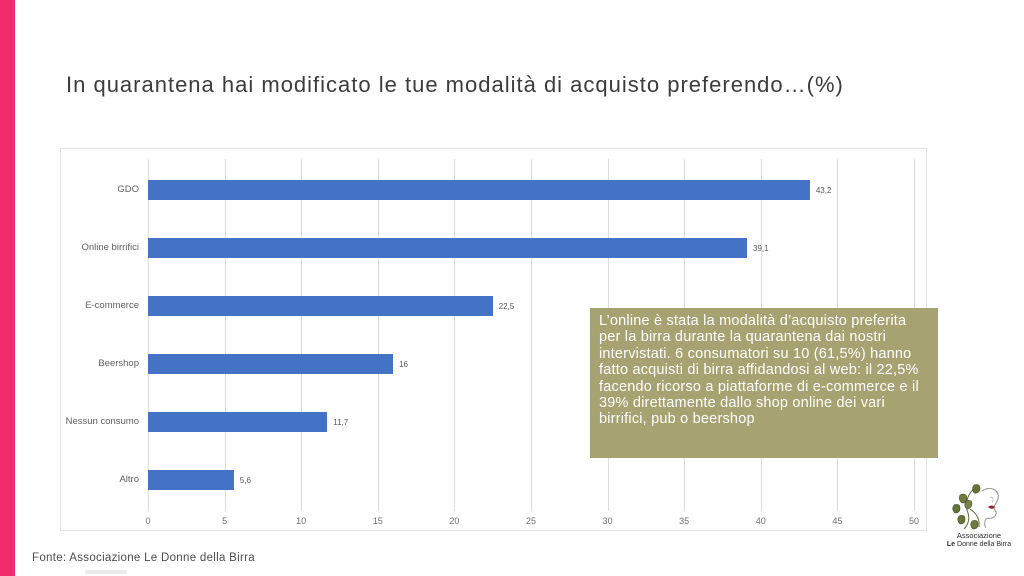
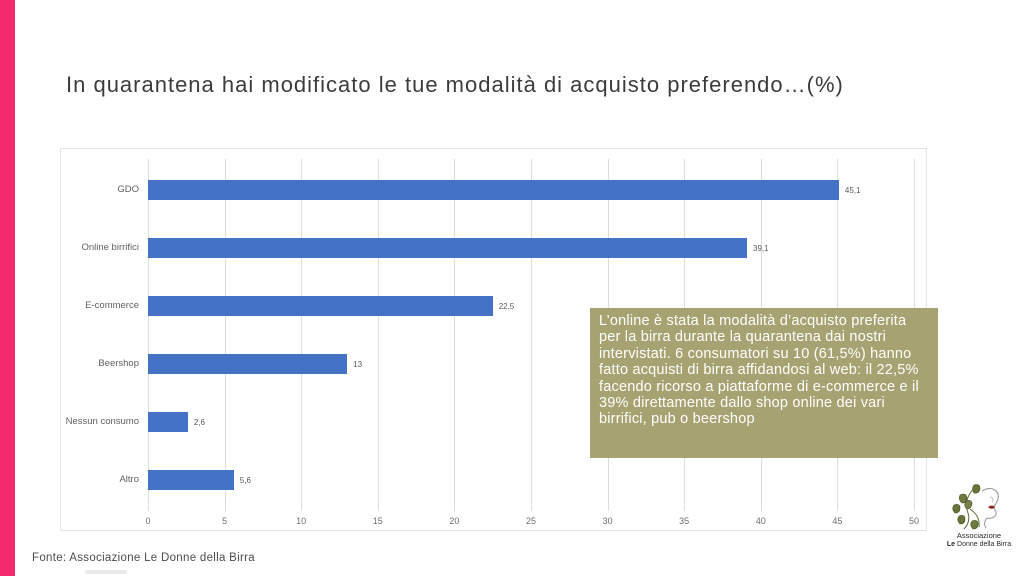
GDO: 43,2 -> 45,1
Beershop: 16 -> 13
Nessun consumo: 11,7 -> 2,6
